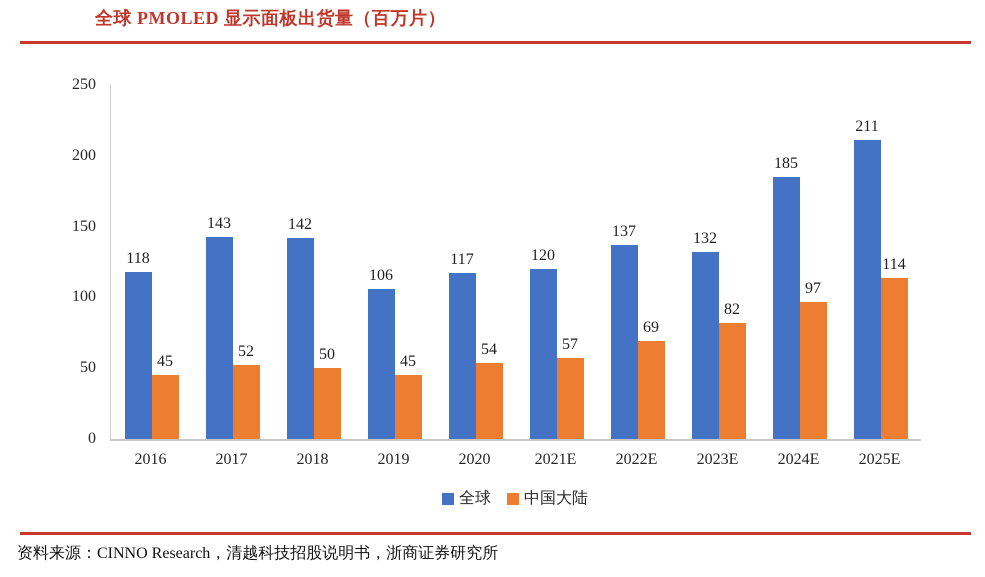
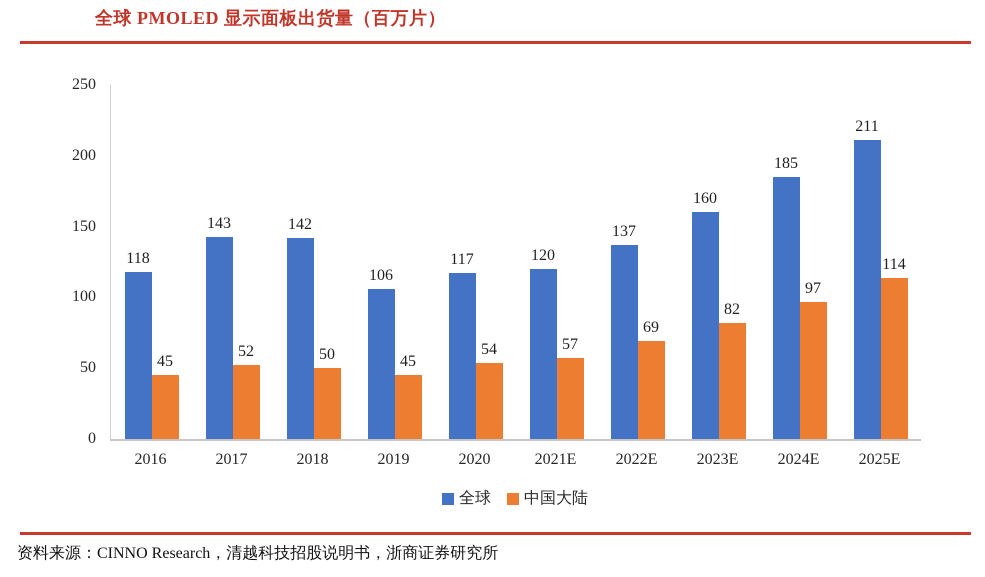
全球/2023E: 132 -> 160
